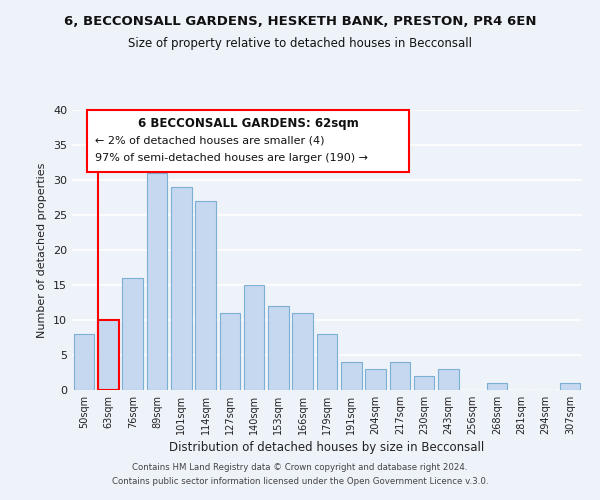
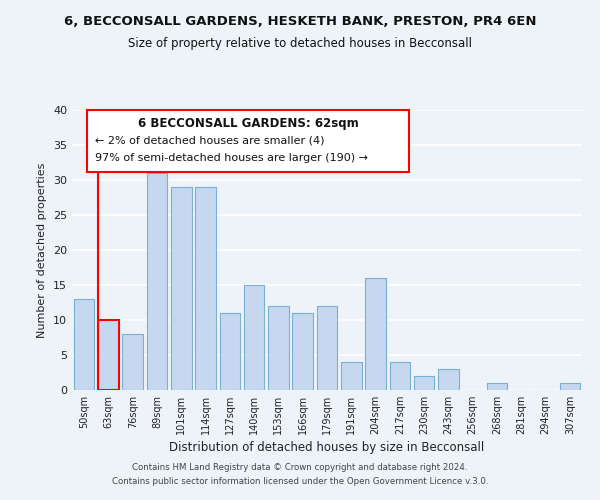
50sqm: 8 -> 13
76sqm: 16 -> 8
114sqm: 27 -> 29
179sqm: 8 -> 12
204sqm: 3 -> 16
